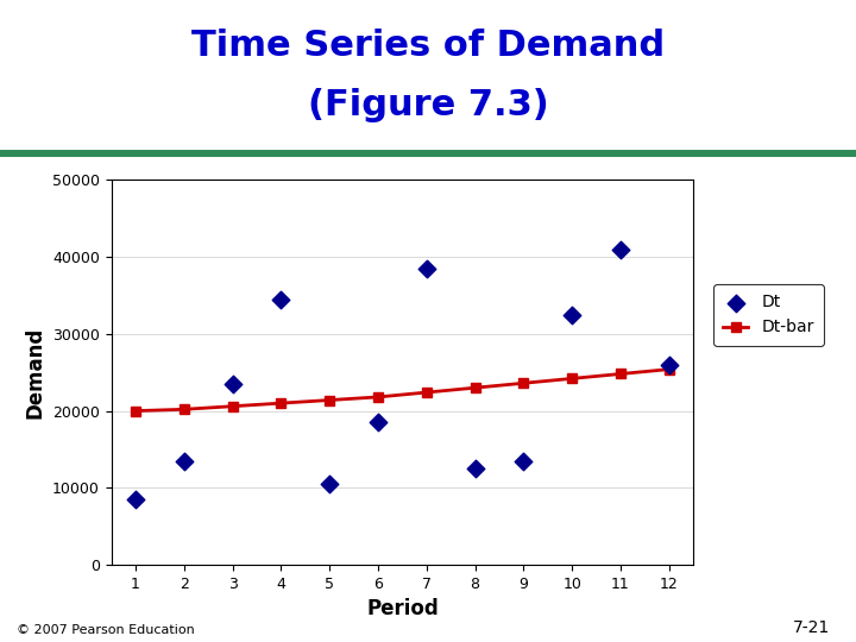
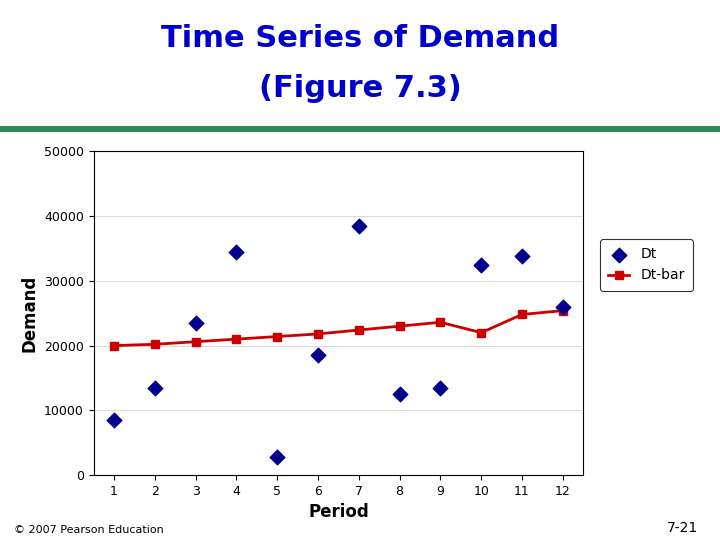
Dt/5: 10500 -> 2800
Dt-bar/10: 24200 -> 22000
Dt/11: 41000 -> 33800
